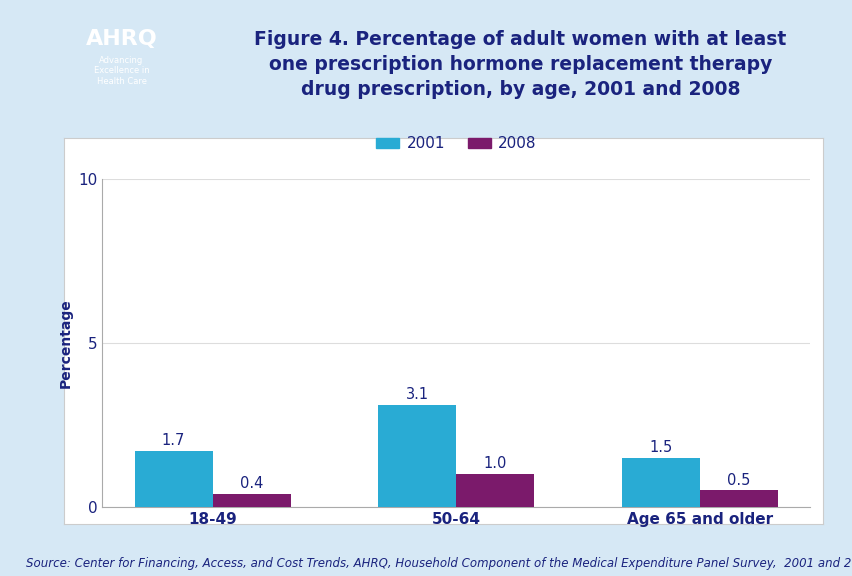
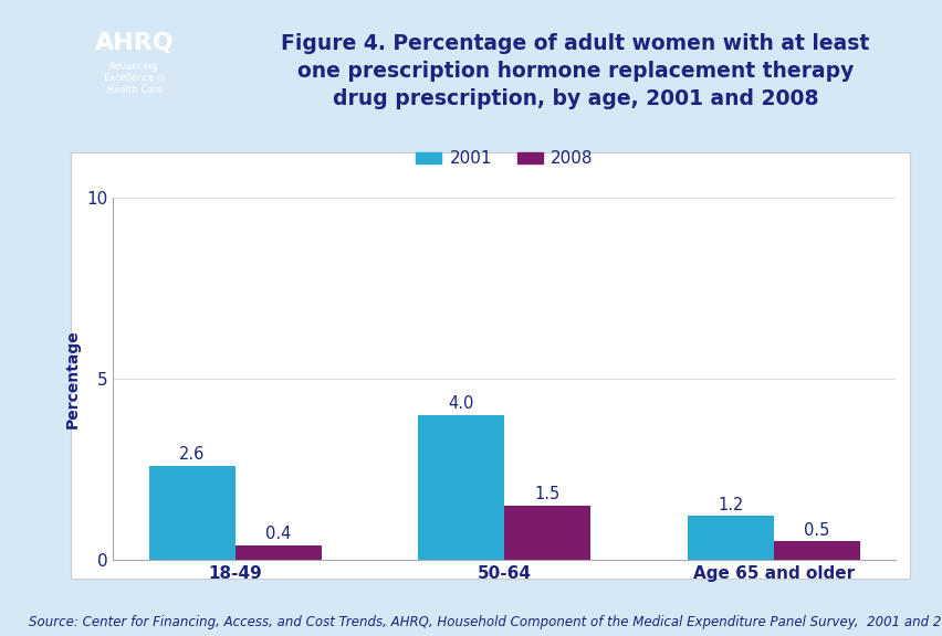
2001/18-49: 1.7 -> 2.6
2001/50-64: 3.1 -> 4.0
2008/50-64: 1.0 -> 1.5
2001/Age 65 and older: 1.5 -> 1.2
